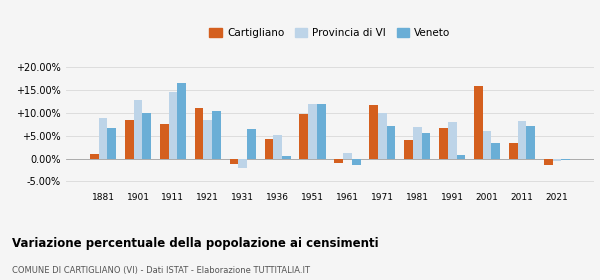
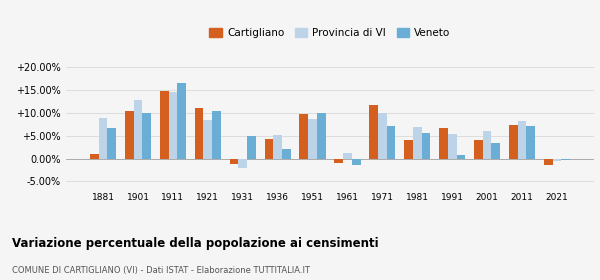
Cartigliano/1901: 8.5% -> 10.5%
Cartigliano/1911: 7.5% -> 14.8%
Veneto/1931: 6.5% -> 5.0%
Veneto/1936: 0.5% -> 2.1%
Provincia di VI/1951: 12.0% -> 8.6%
Veneto/1951: 12.0% -> 9.9%
Provincia di VI/1991: 8.0% -> 5.3%
Cartigliano/2001: 16.0% -> 4.1%
Cartigliano/2011: 3.5% -> 7.3%
